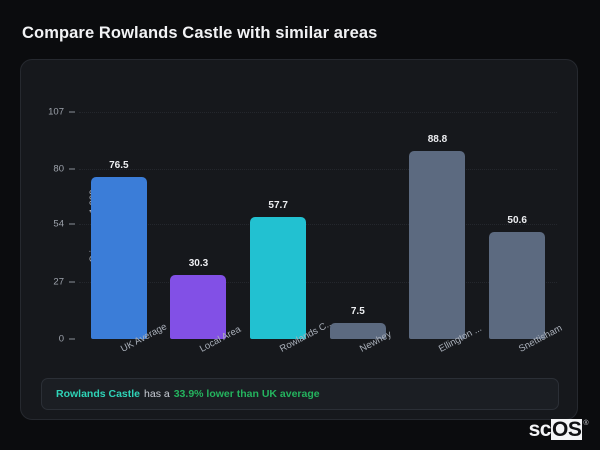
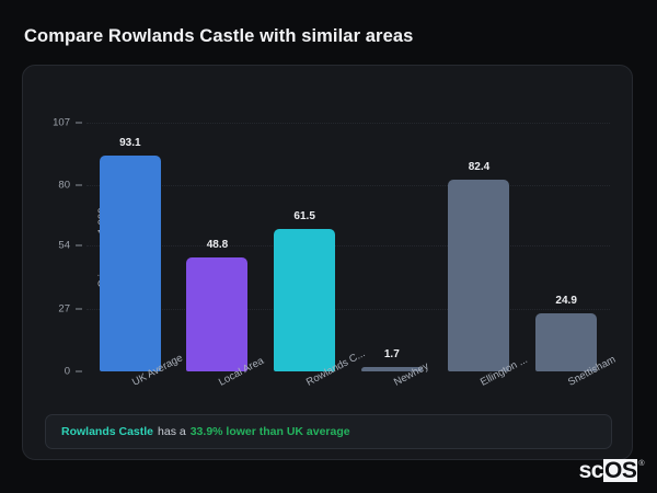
UK Average: 76.5 -> 93.1
Local Area: 30.3 -> 48.8
Rowlands C...: 57.7 -> 61.5
Newhey: 7.5 -> 1.7
Ellington ...: 88.8 -> 82.4
Snettisham: 50.6 -> 24.9
